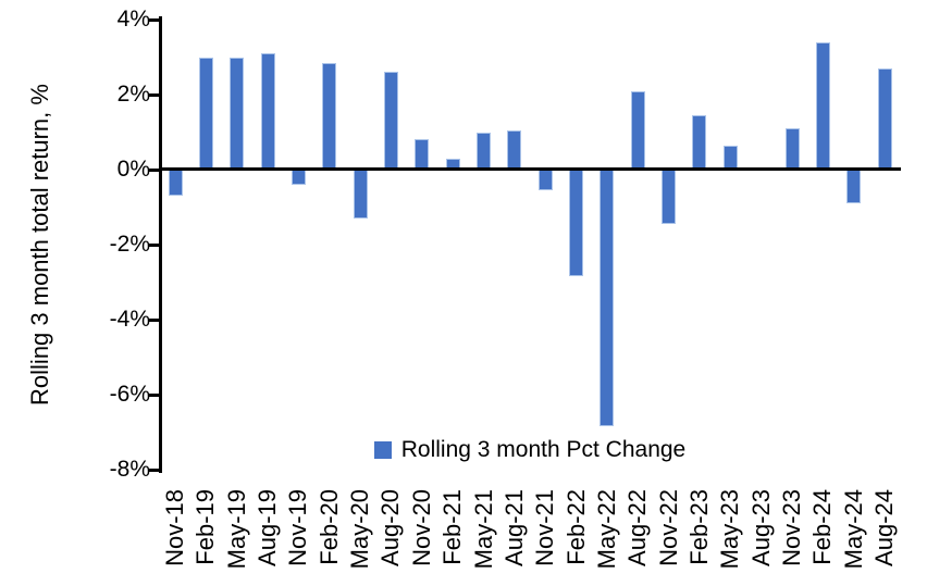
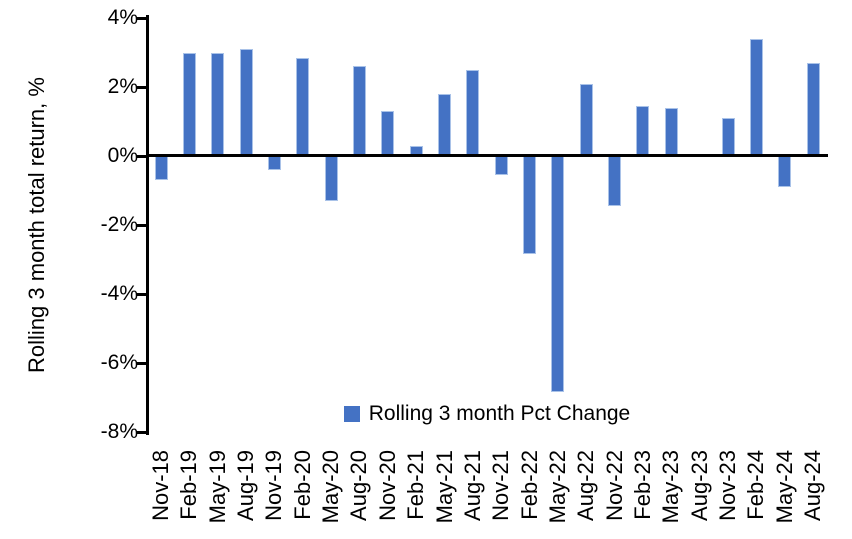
Nov-20: 0.8% -> 1.3%
May-21: 1.0% -> 1.8%
Aug-21: 1.1% -> 2.5%
May-23: 0.7% -> 1.4%
